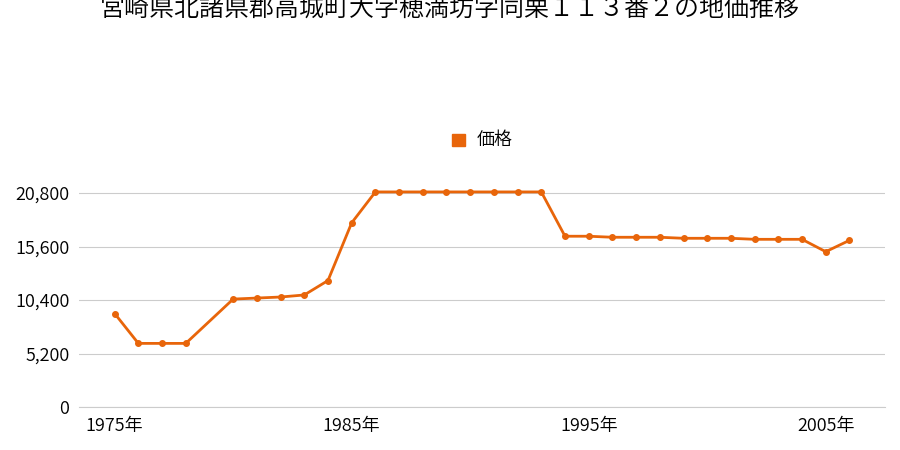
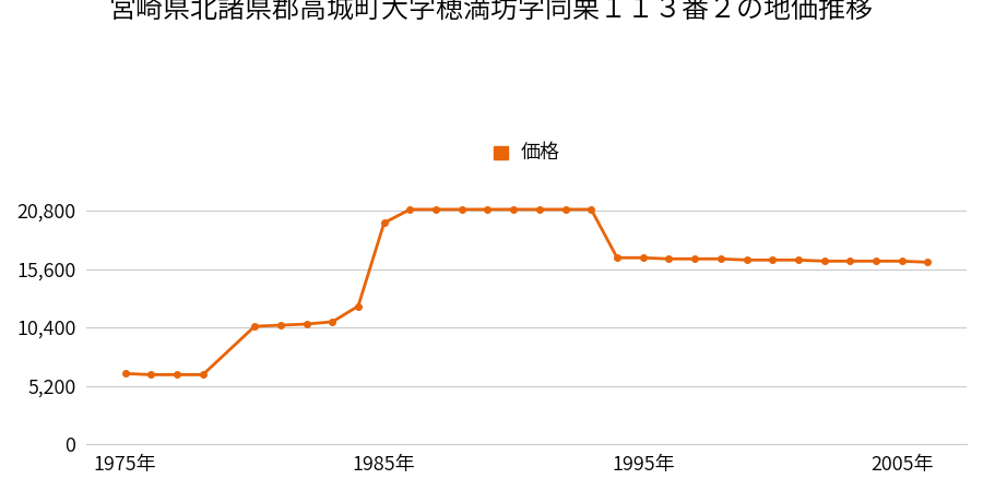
1975年: 9,100 -> 6,300
1985年: 17,900 -> 19,700
2005年: 15,100 -> 16,300
